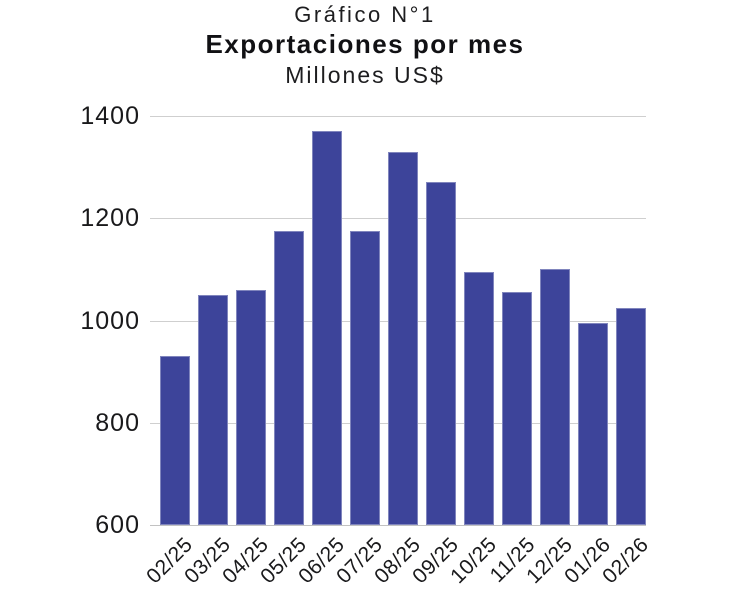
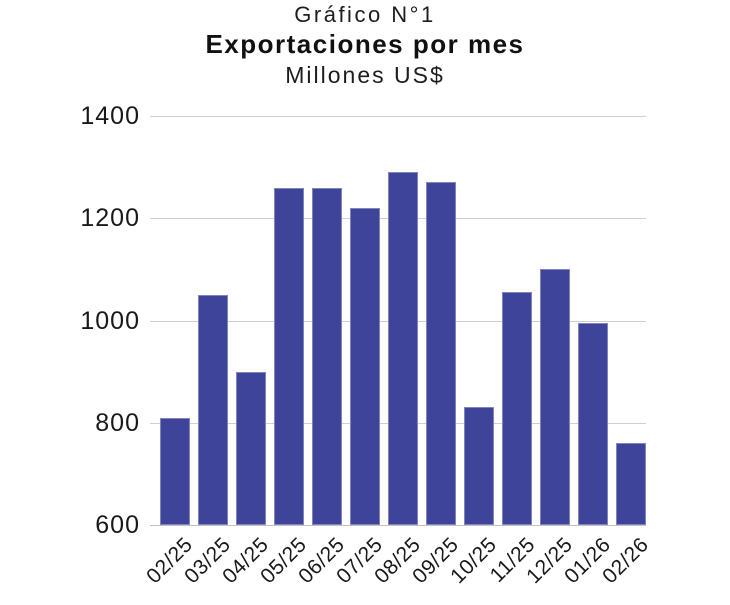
02/25: 930 -> 810
04/25: 1060 -> 900
05/25: 1180 -> 1260
06/25: 1370 -> 1260
07/25: 1180 -> 1220
08/25: 1330 -> 1290
10/25: 1100 -> 830
02/26: 1020 -> 760
